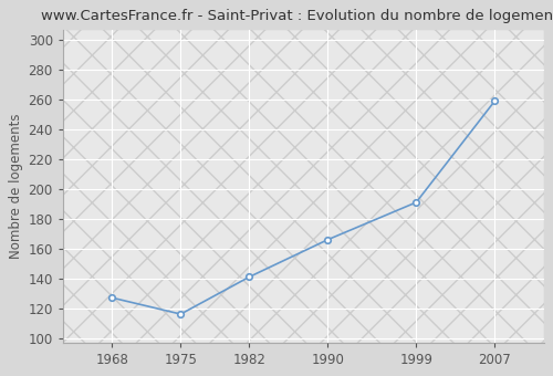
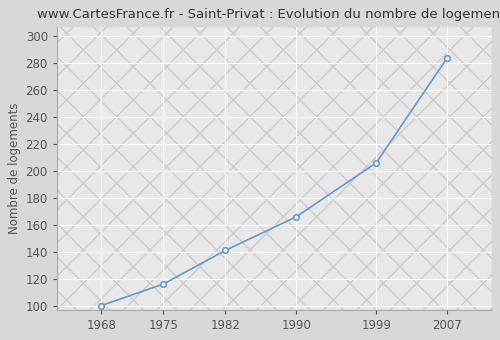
1968: 127 -> 100
1999: 191 -> 206
2007: 259 -> 284
